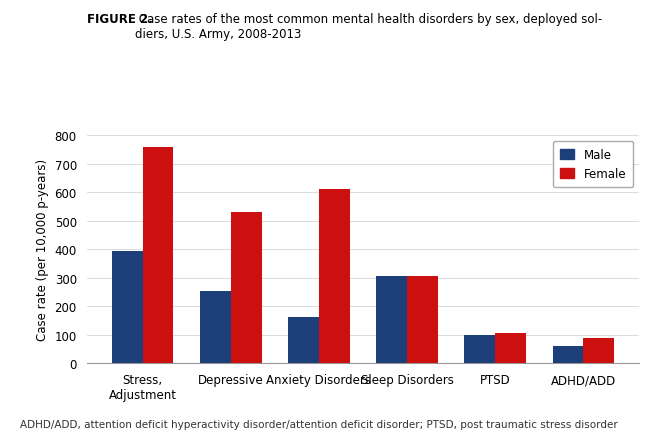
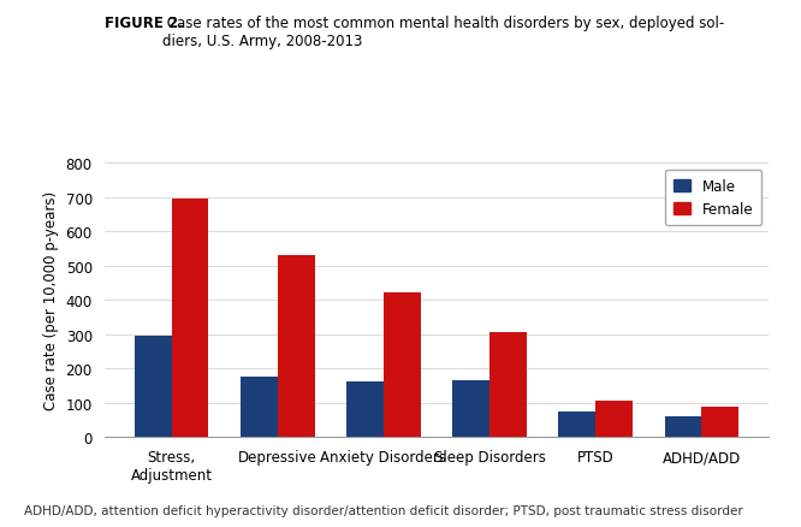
Male/Stress, Adjustment: 395 -> 295
Female/Stress, Adjustment: 760 -> 695
Male/Depressive: 255 -> 178
Female/Anxiety Disorders: 610 -> 422
Male/Sleep Disorders: 305 -> 165
Male/PTSD: 100 -> 75
